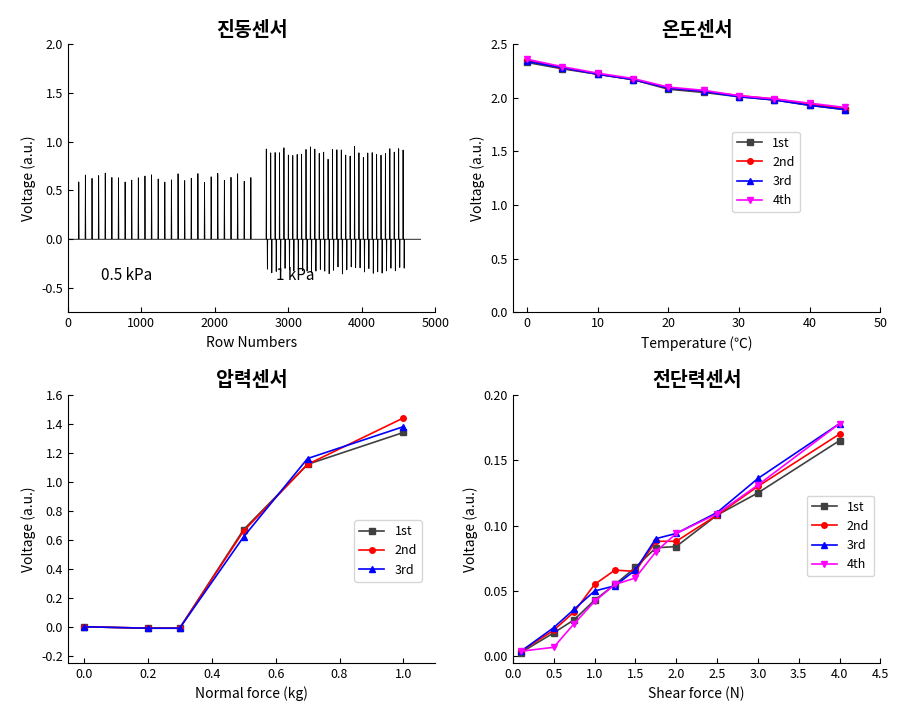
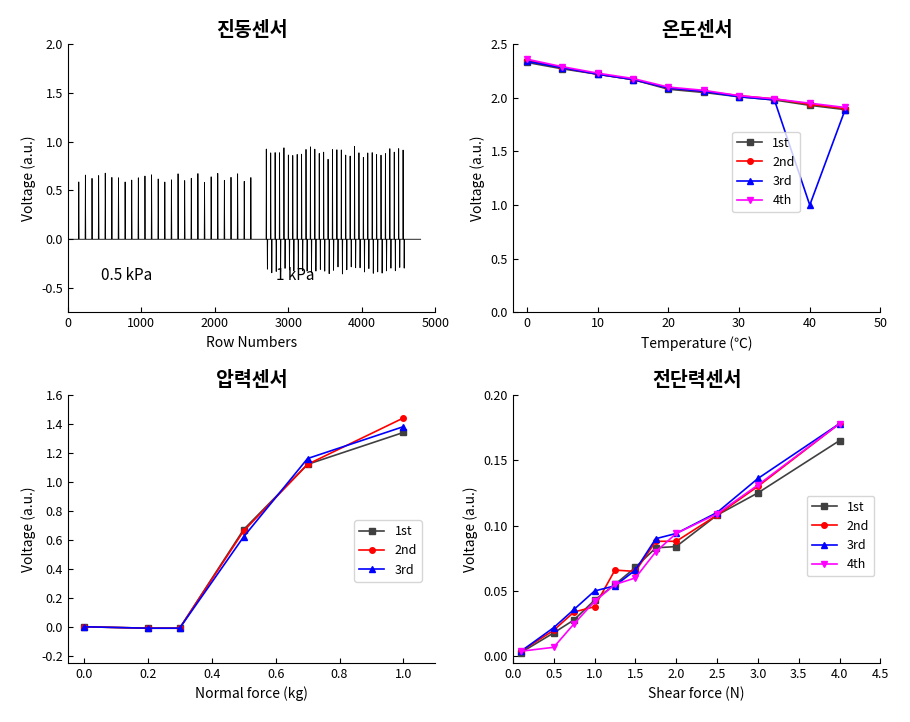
온도센서/3rd/40: 1.93 -> 1.00
전단력센서/2nd/1.0: 0.055 -> 0.038
전단력센서/2nd/4.0: 0.170 -> 0.178
